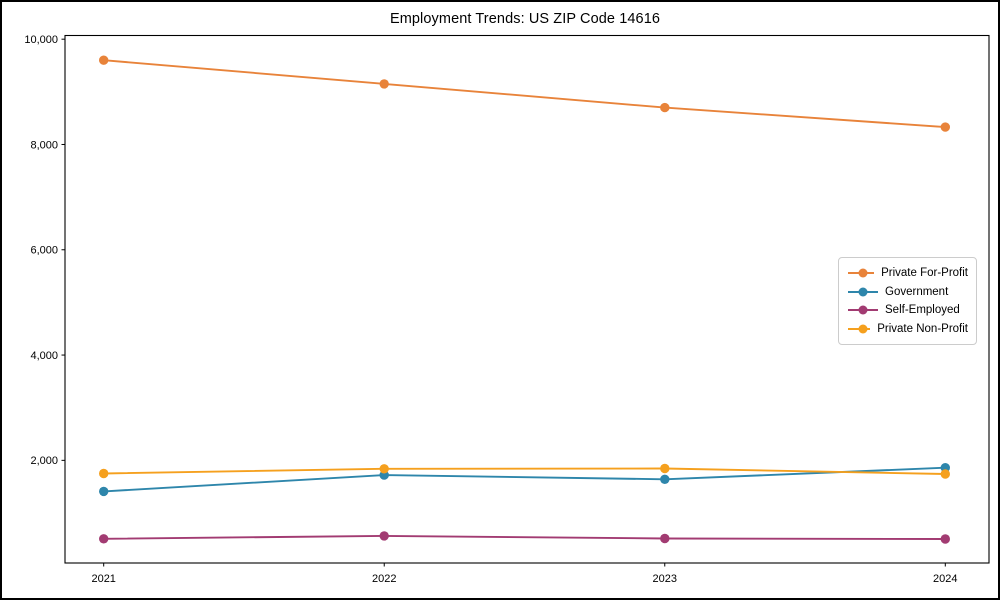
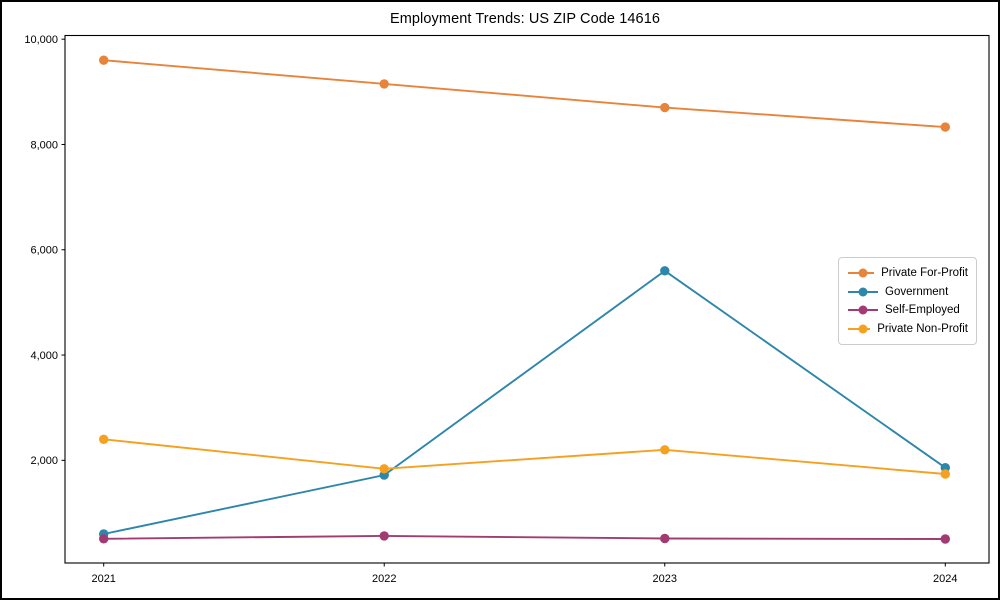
Government/2021: 1400 -> 600
Private Non-Profit/2021: 1800 -> 2400
Government/2023: 1600 -> 5600
Private Non-Profit/2023: 1800 -> 2200
